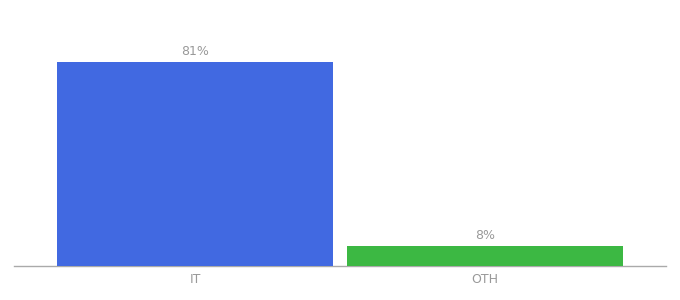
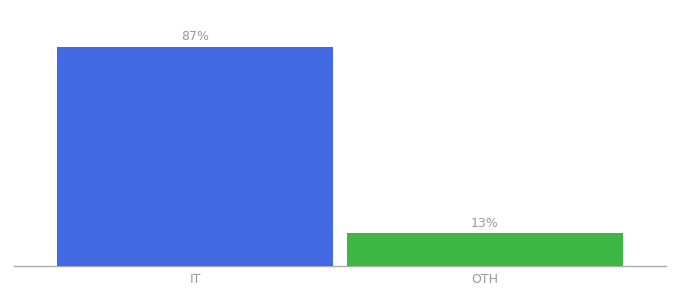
IT: 81% -> 87%
OTH: 8% -> 13%
